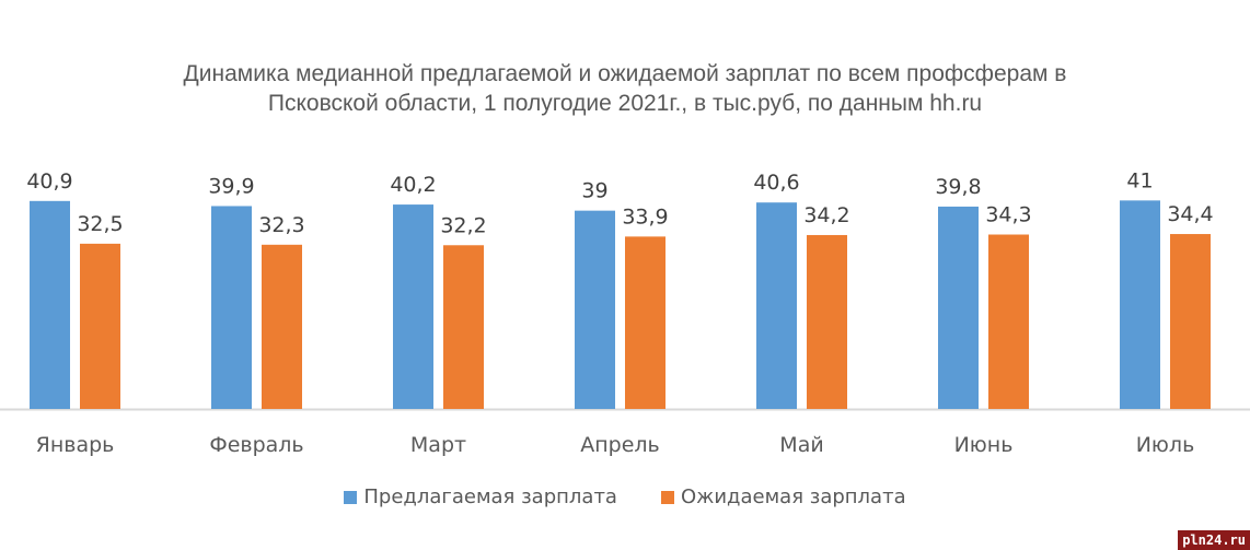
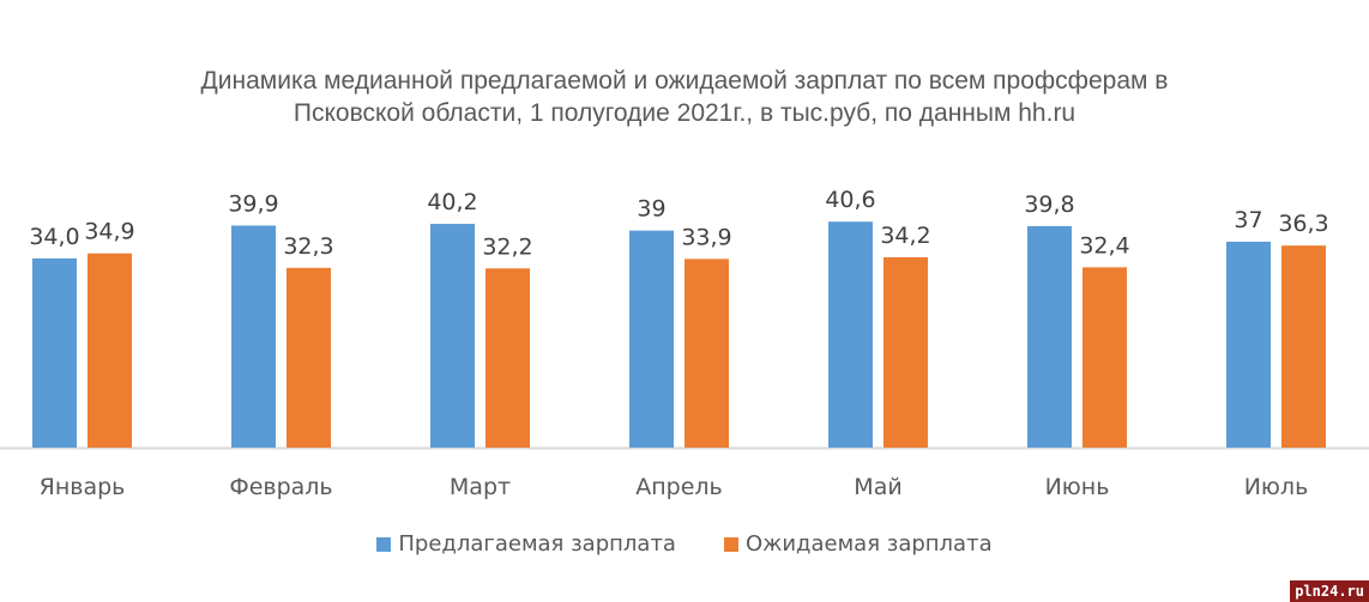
Предлагаемая зарплата/Январь: 40,9 -> 34,0
Ожидаемая зарплата/Январь: 32,5 -> 34,9
Ожидаемая зарплата/Июнь: 34,3 -> 32,4
Предлагаемая зарплата/Июль: 41 -> 37
Ожидаемая зарплата/Июль: 34,4 -> 36,3
